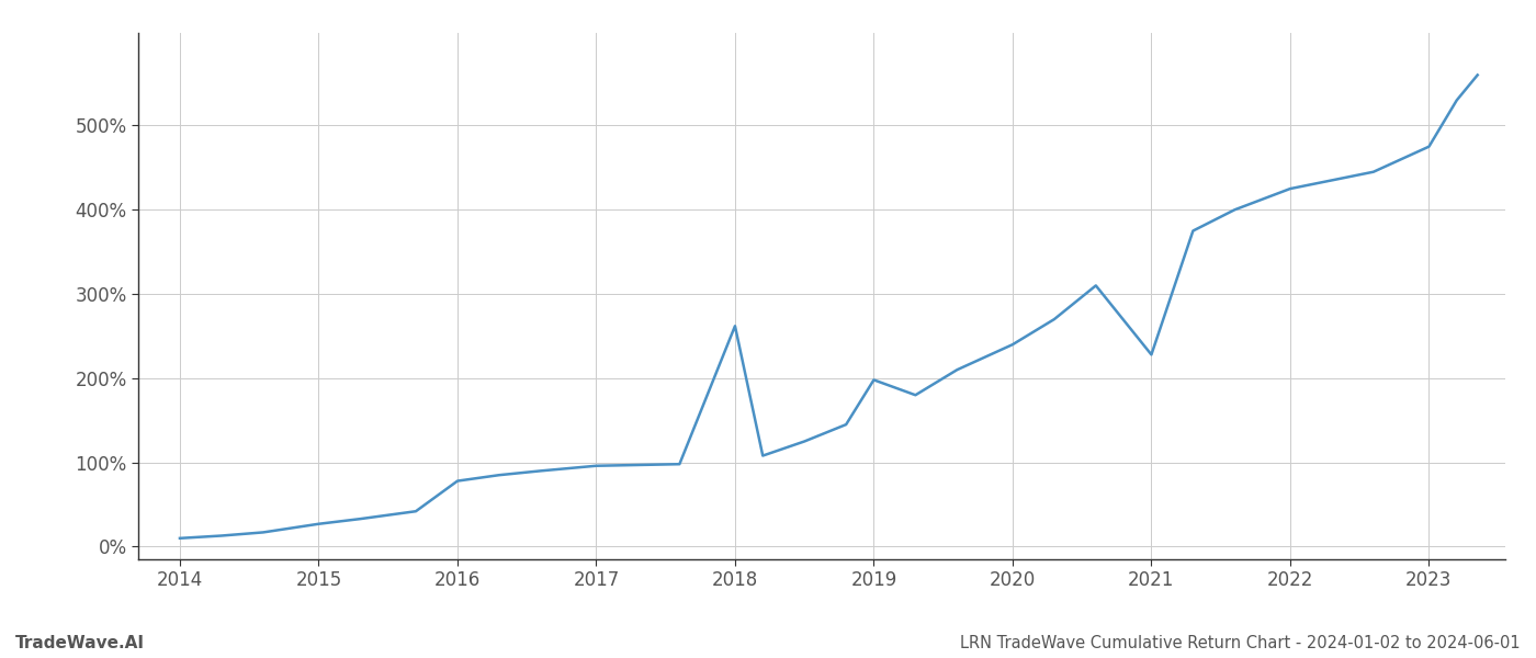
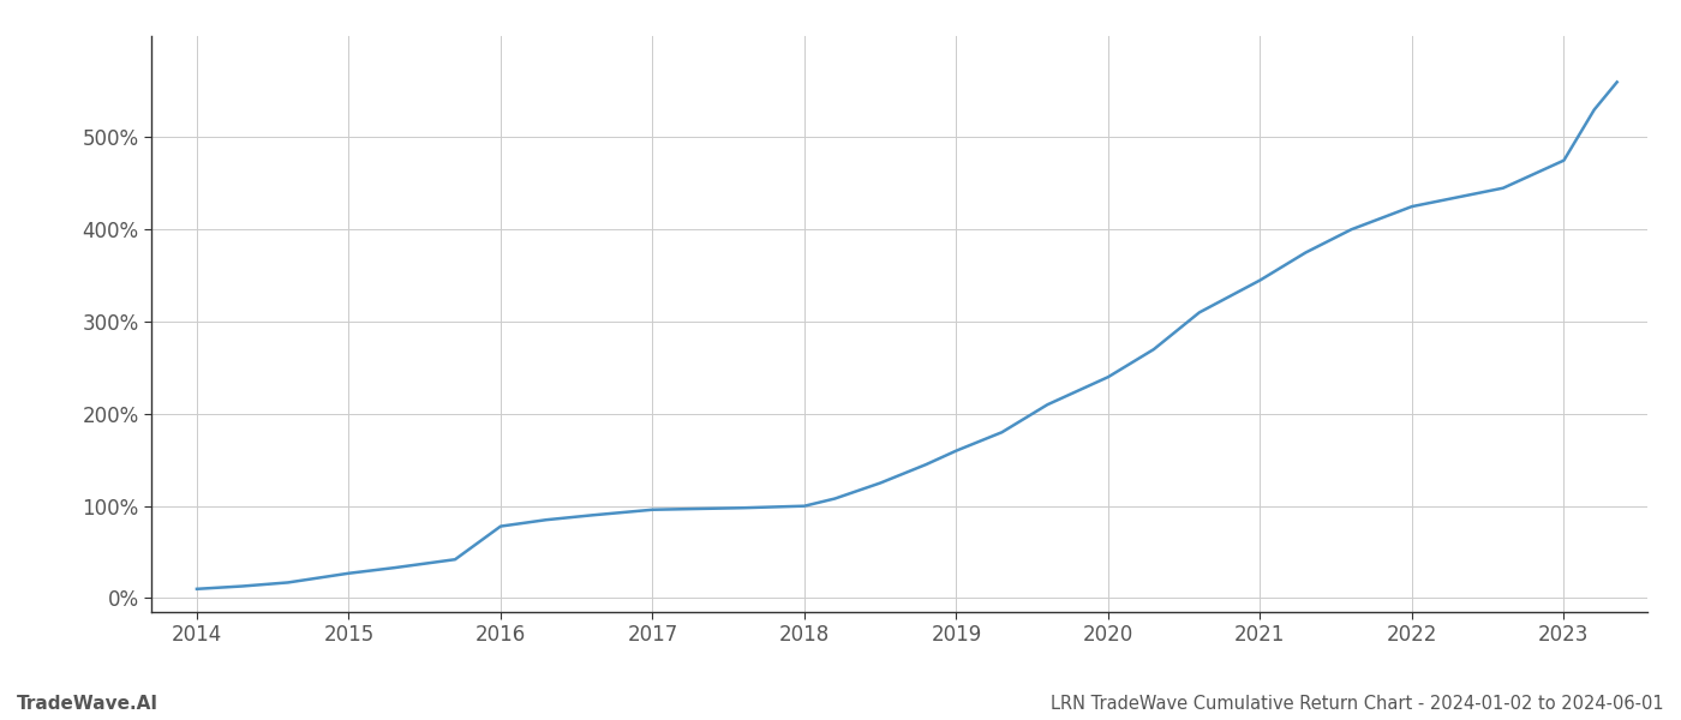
2018: 262% -> 100%
2019: 198% -> 160%
2021: 228% -> 345%
